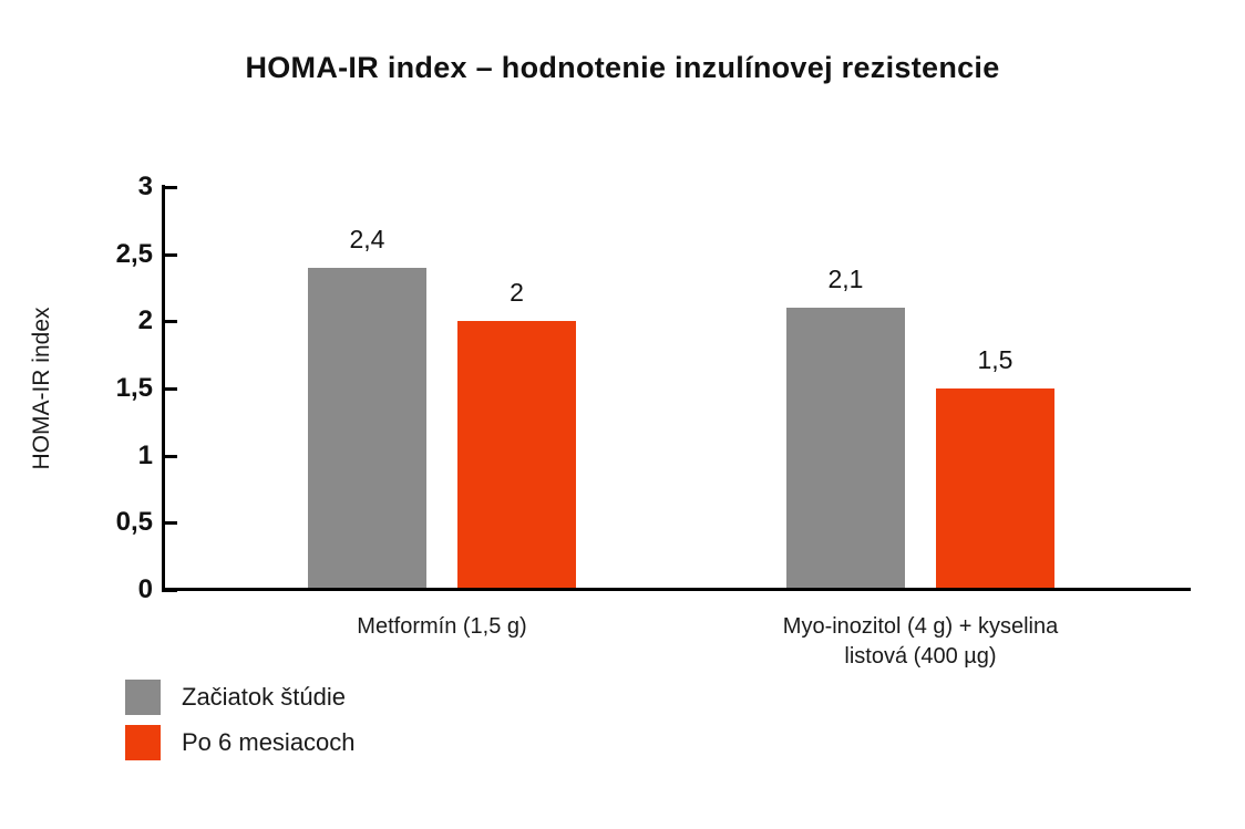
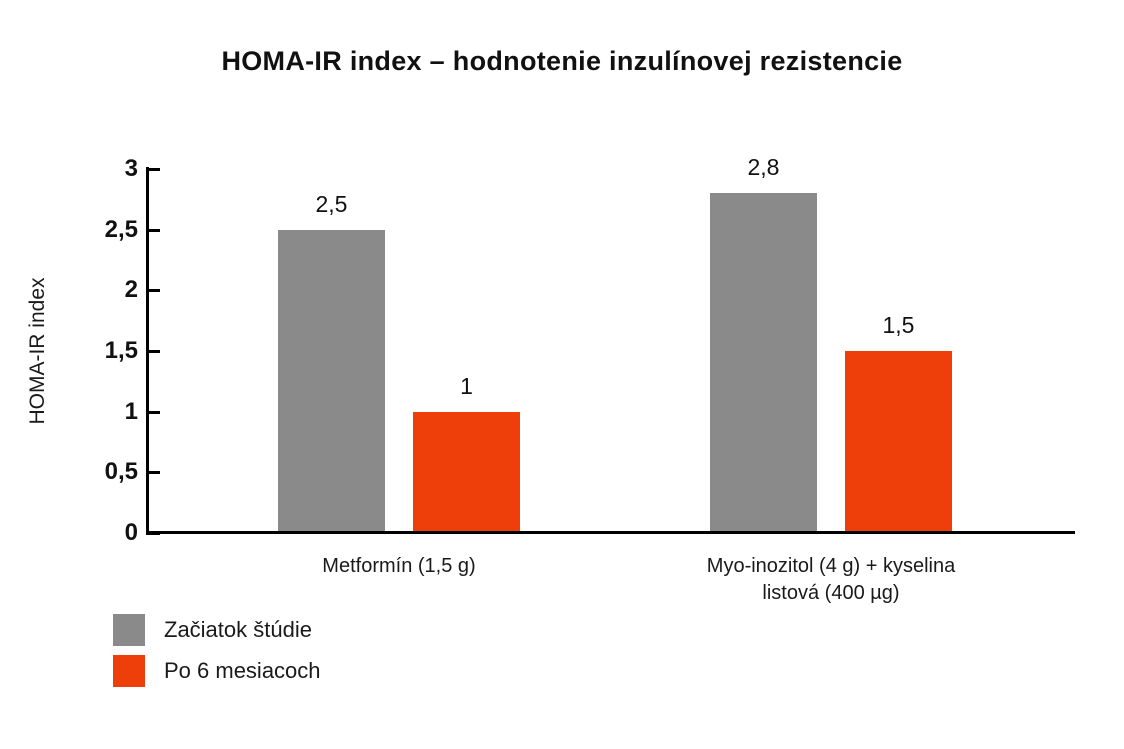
Začiatok štúdie/Metformín (1,5 g): 2,4 -> 2,5
Po 6 mesiacoch/Metformín (1,5 g): 2 -> 1
Začiatok štúdie/Myo-inozitol (4 g) + kyselina listová (400 µg): 2,1 -> 2,8
